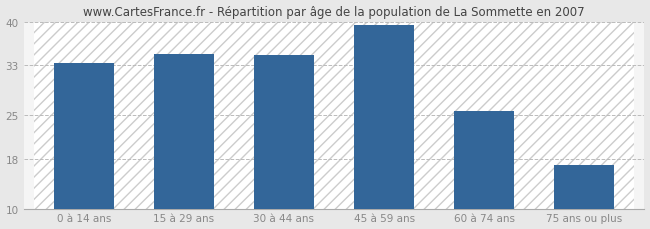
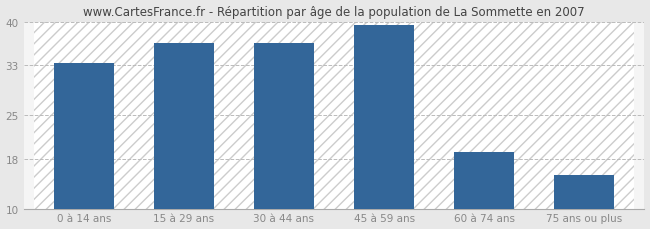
15 à 29 ans: 34.8 -> 36.6
30 à 44 ans: 34.6 -> 36.5
60 à 74 ans: 25.6 -> 19.1
75 ans ou plus: 17.0 -> 15.4
